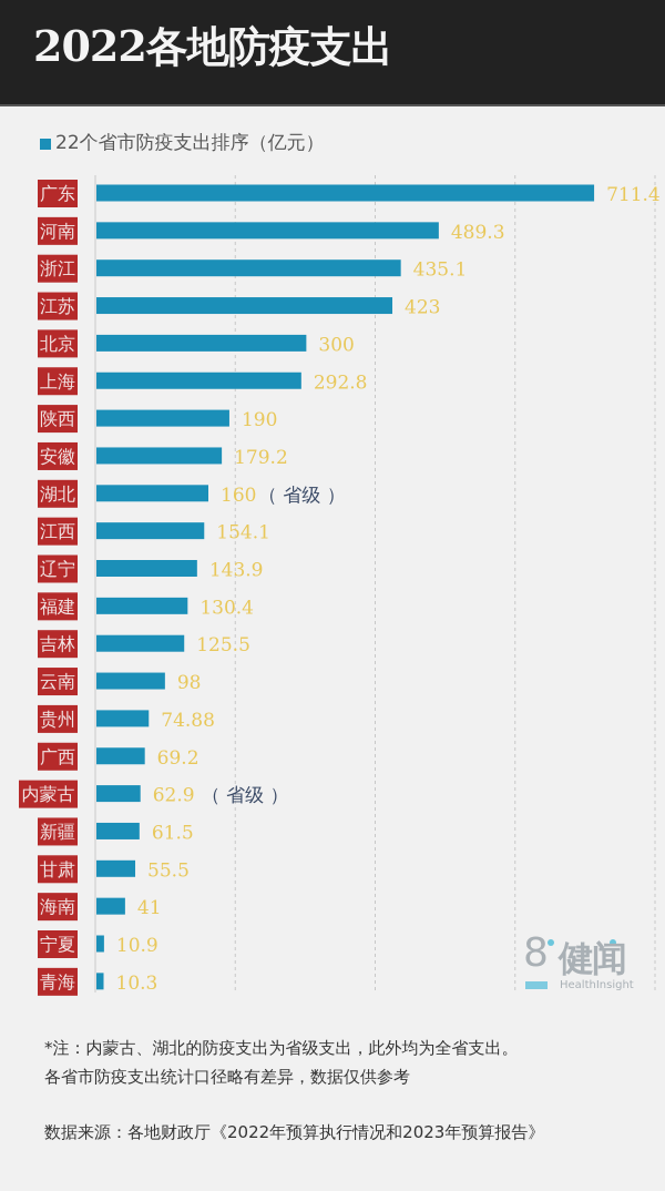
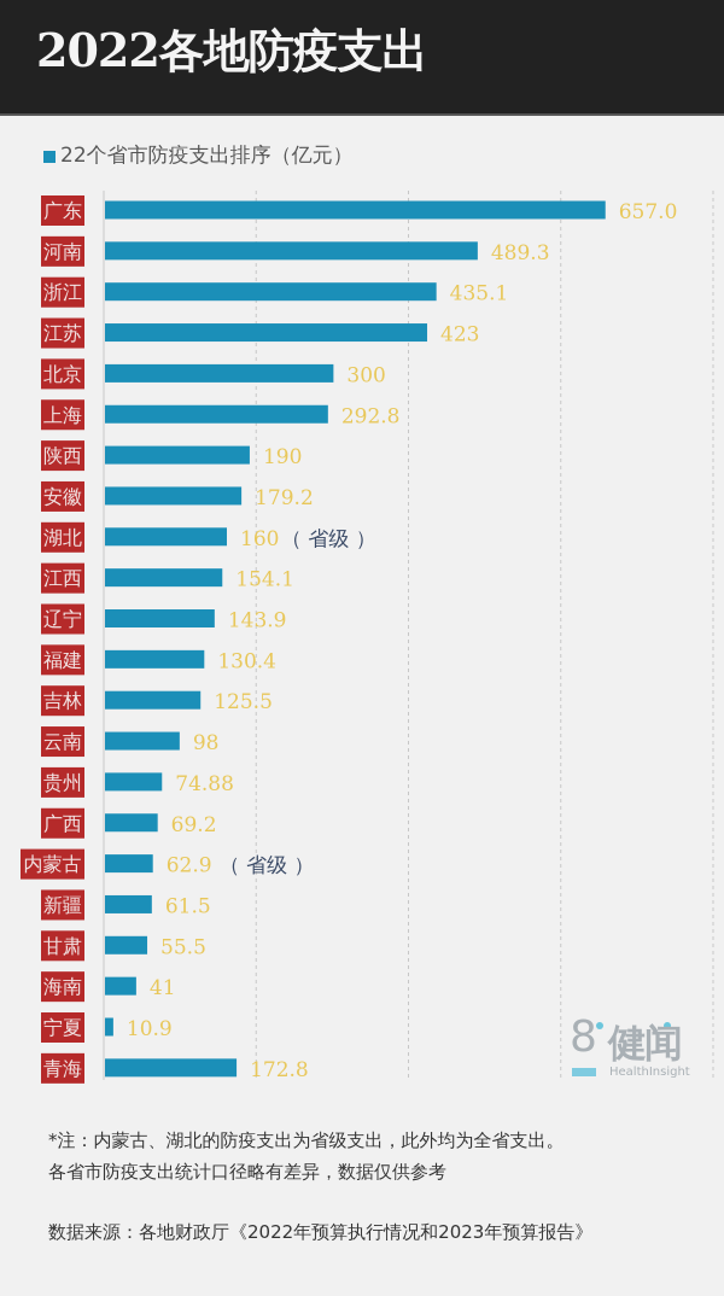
广东: 711.4 -> 657.0
青海: 10.3 -> 172.8
